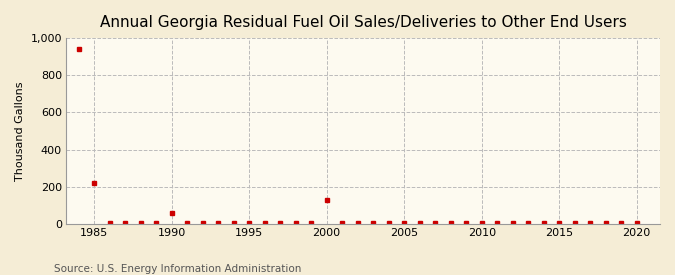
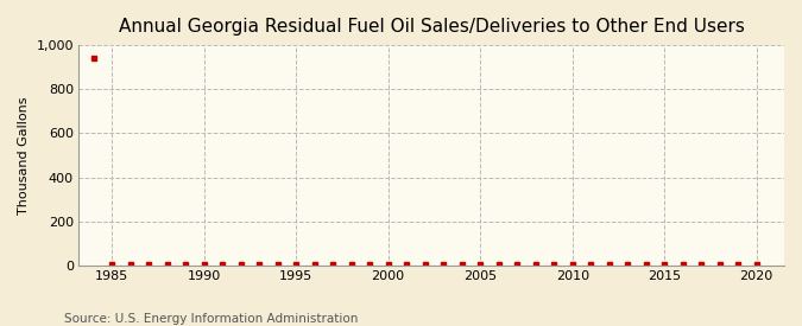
1985: 220 -> 0
1990: 60 -> 0
2000: 130 -> 0
